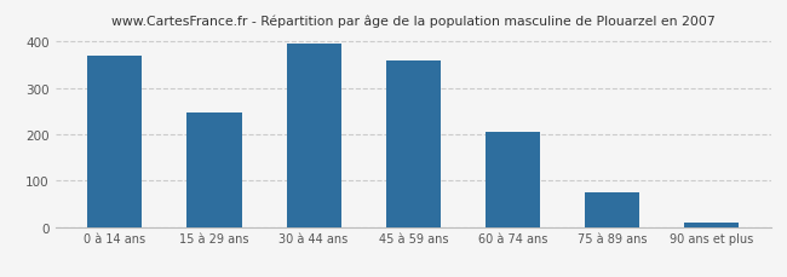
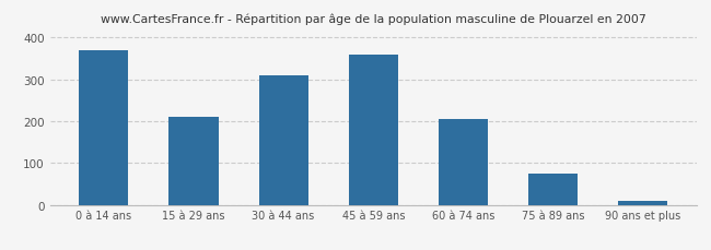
15 à 29 ans: 248 -> 210
30 à 44 ans: 395 -> 310
